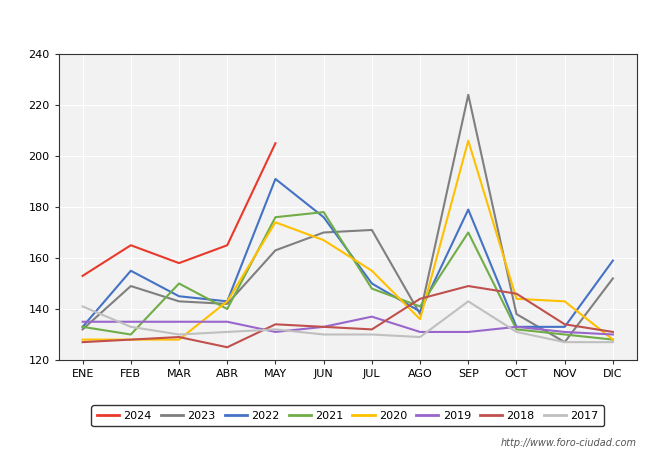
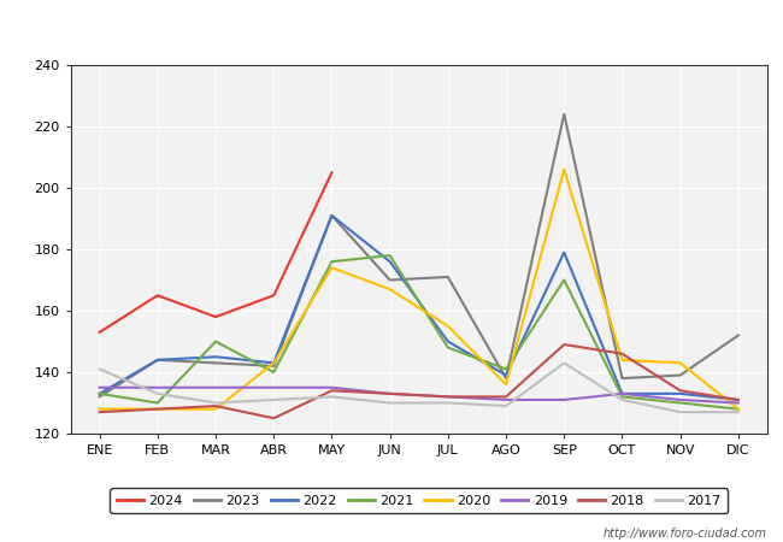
2023/FEB: 149 -> 144
2022/FEB: 155 -> 144
2023/MAY: 163 -> 191
2019/MAY: 131 -> 135
2019/JUL: 137 -> 132
2018/AGO: 144 -> 132
2023/NOV: 127 -> 139
2022/DIC: 159 -> 131
